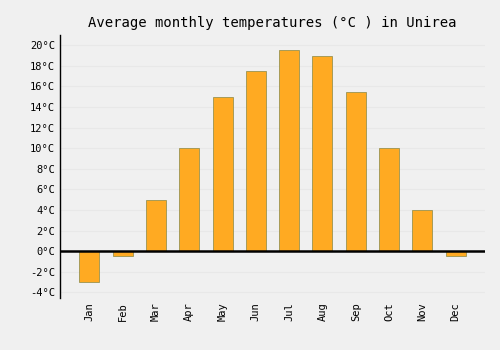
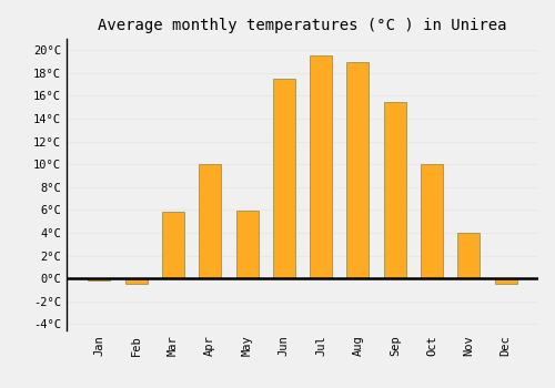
Jan: -3.0°C -> -0.2°C
Mar: 5.0°C -> 5.8°C
May: 15.0°C -> 5.9°C
